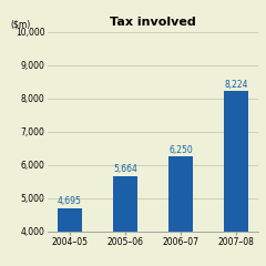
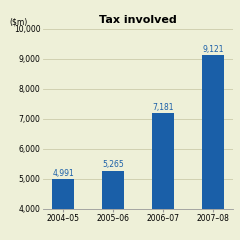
2004–05: 4,695 -> 4,991
2005–06: 5,664 -> 5,265
2006–07: 6,250 -> 7,181
2007–08: 8,224 -> 9,121
